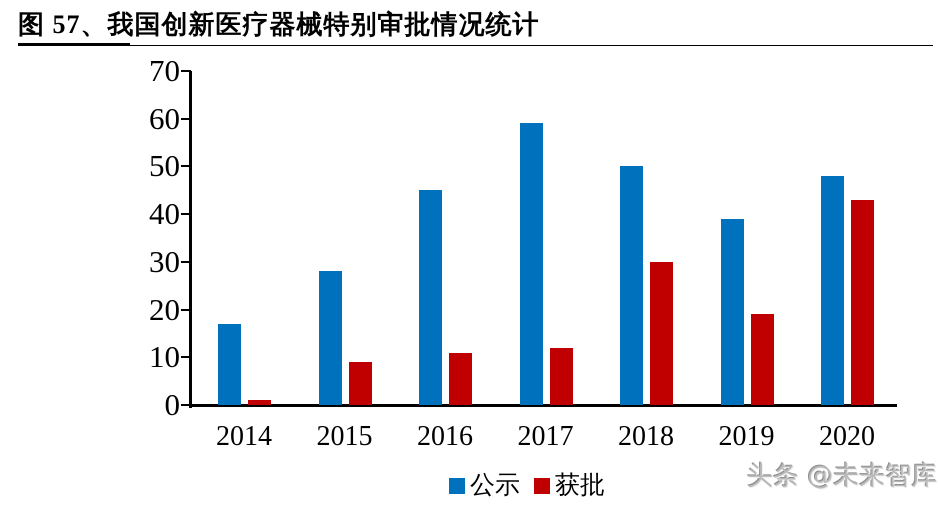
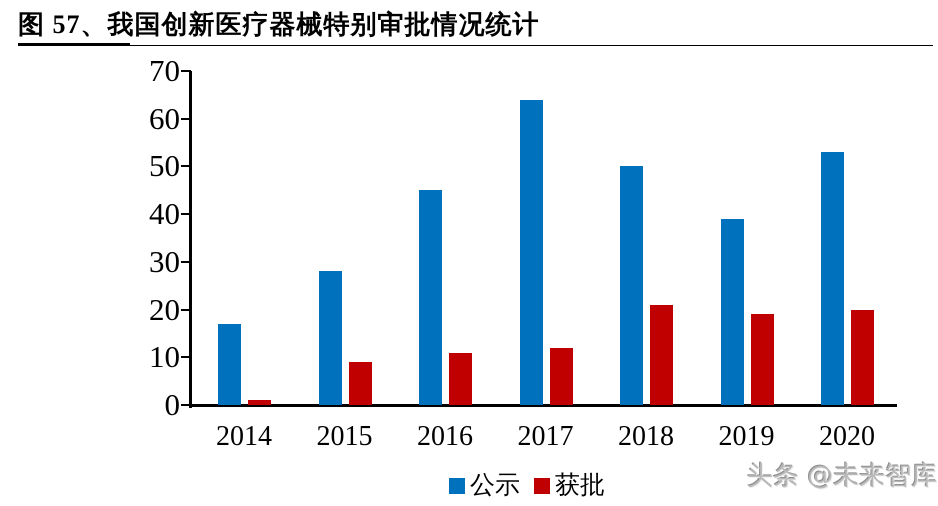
公示/2017: 59 -> 64
获批/2018: 30 -> 21
公示/2020: 48 -> 53
获批/2020: 43 -> 20
